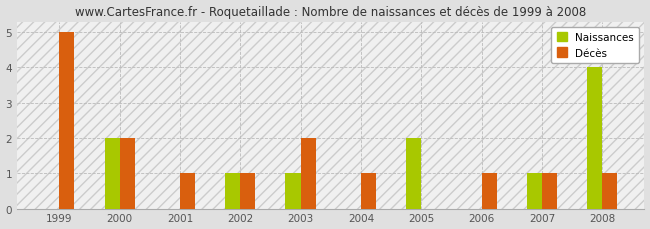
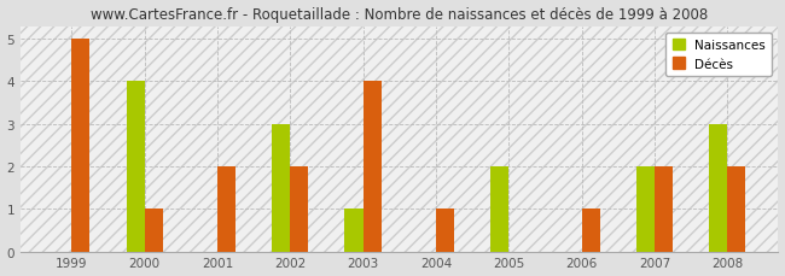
Naissances/2000: 2 -> 4
Décès/2000: 2 -> 1
Décès/2001: 1 -> 2
Naissances/2002: 1 -> 3
Décès/2002: 1 -> 2
Décès/2003: 2 -> 4
Naissances/2007: 1 -> 2
Décès/2007: 1 -> 2
Naissances/2008: 4 -> 3
Décès/2008: 1 -> 2
